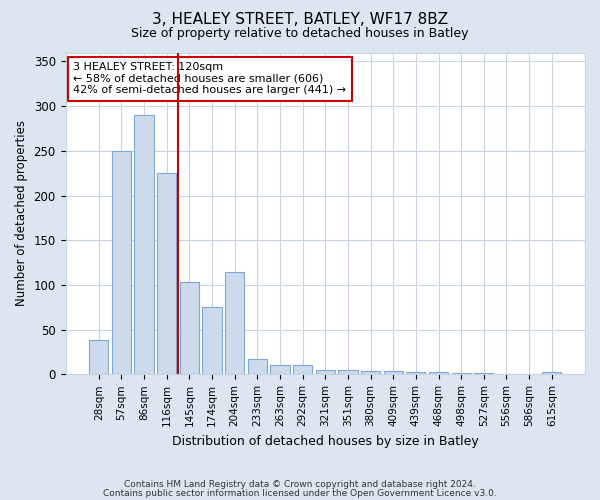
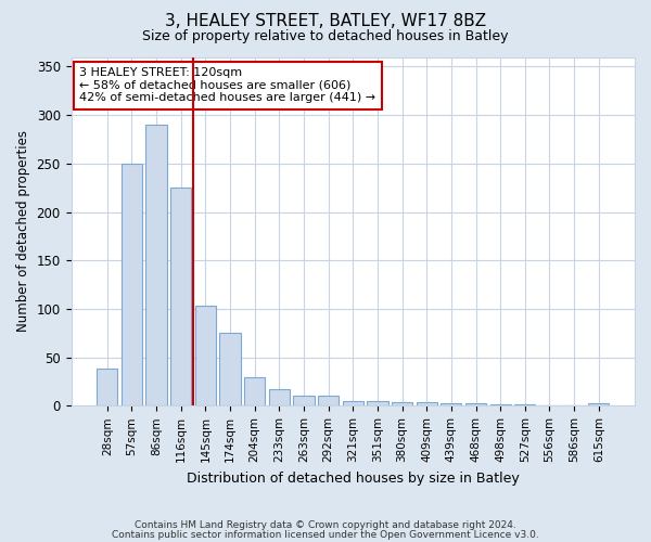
204sqm: 114 -> 29
